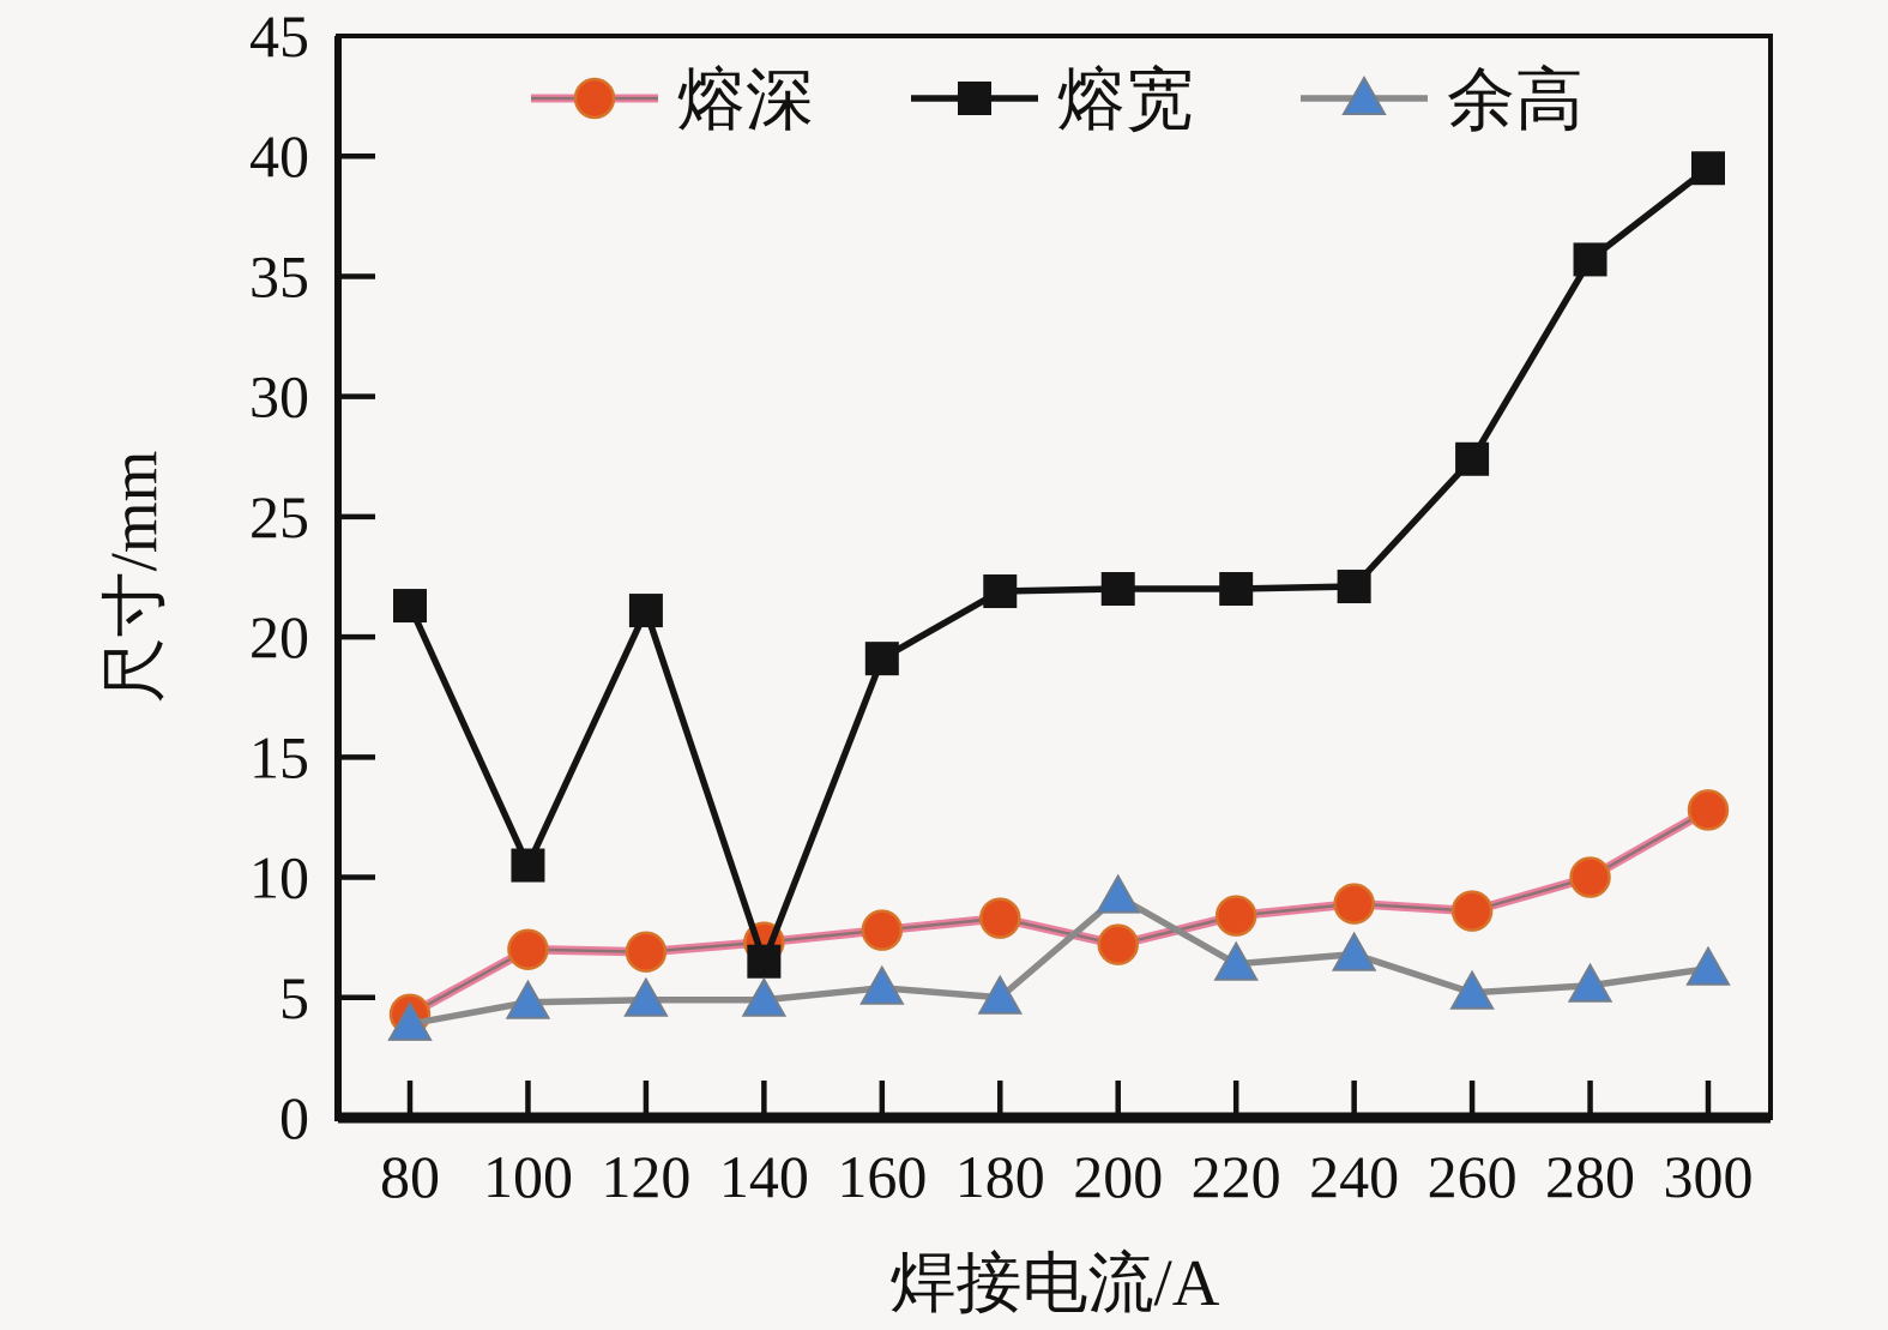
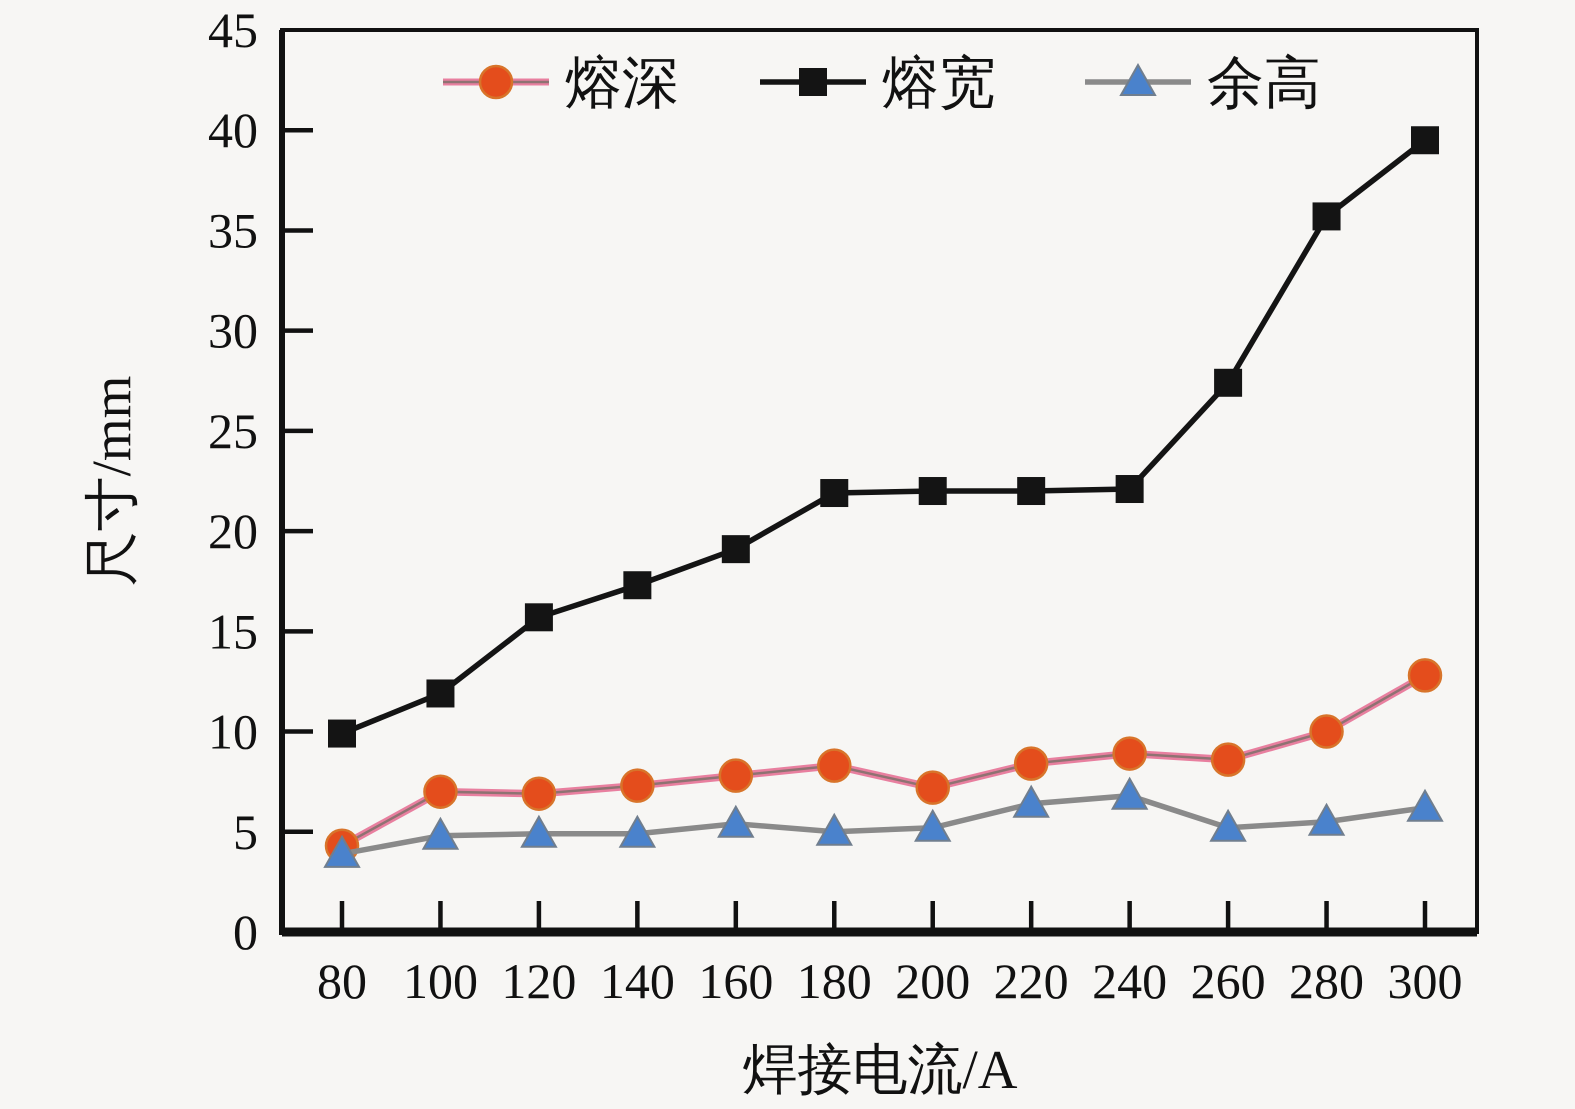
熔宽/80: 21.3 -> 9.9
熔宽/100: 10.5 -> 11.9
熔宽/120: 21.1 -> 15.7
熔宽/140: 6.5 -> 17.3
余高/200: 9.2 -> 5.2
